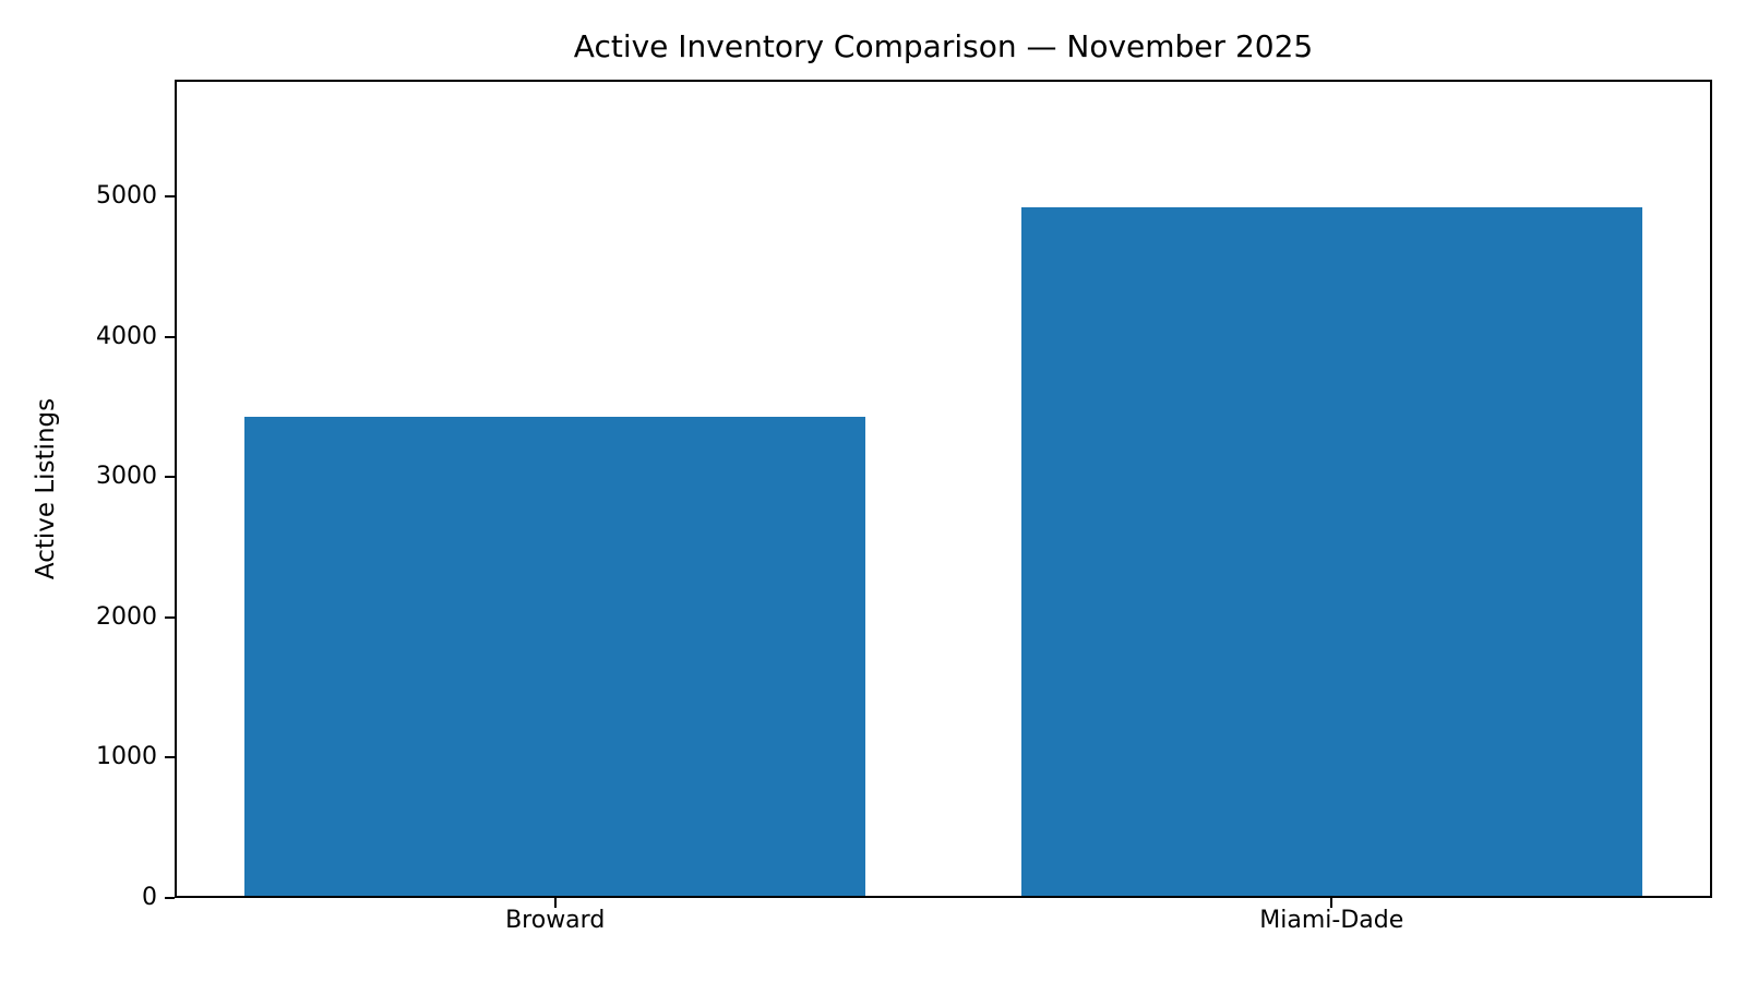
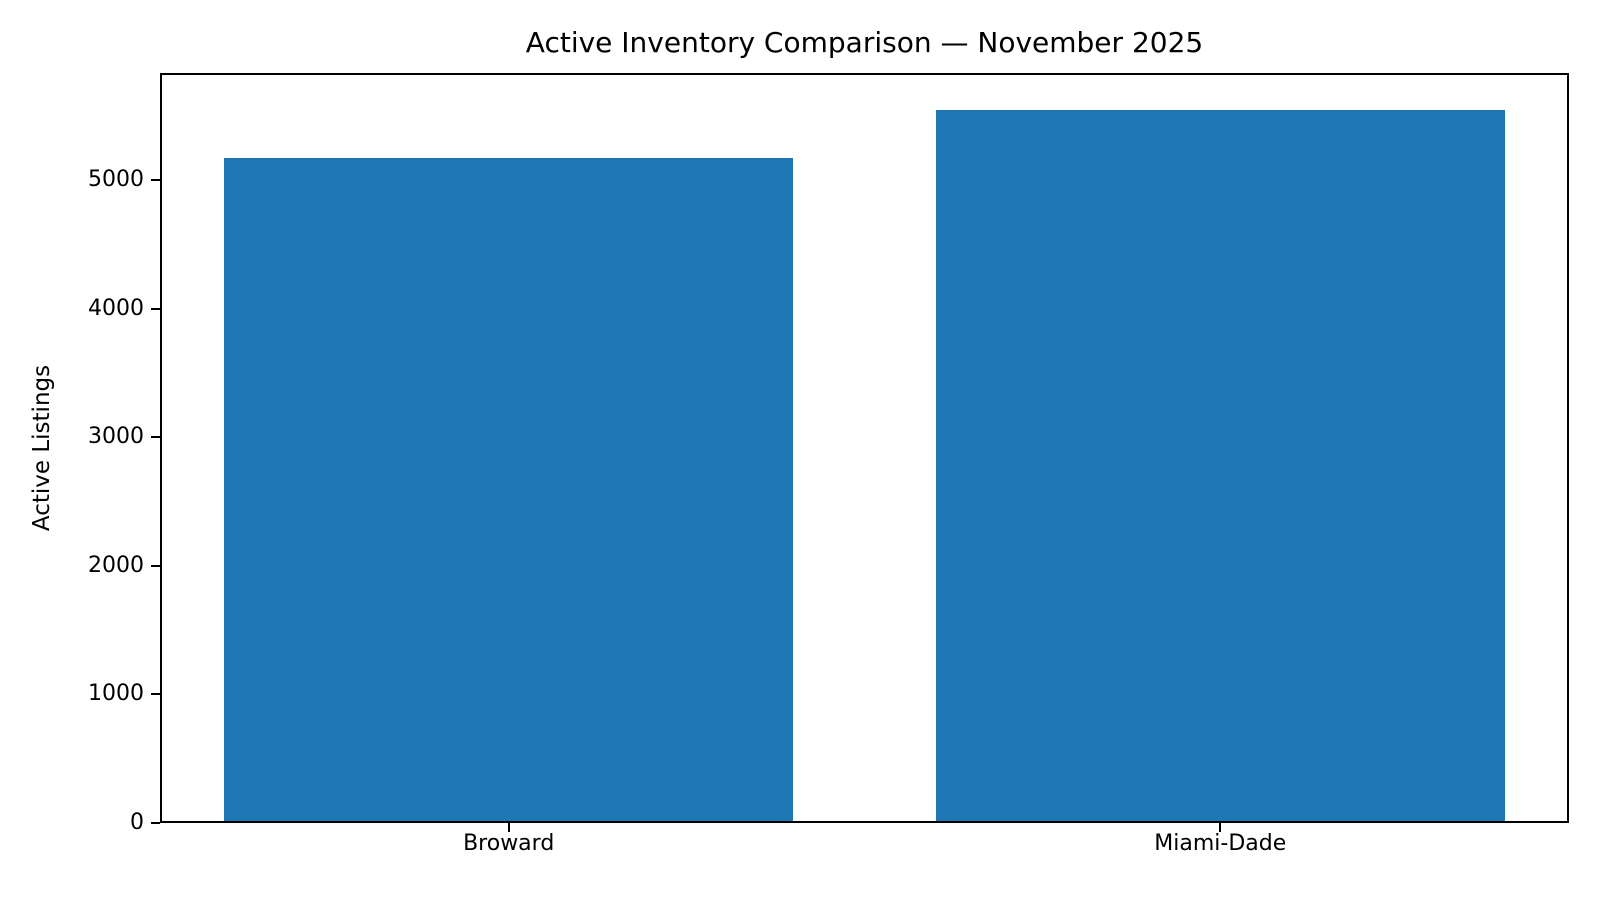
Broward: 3430 -> 5170
Miami-Dade: 4920 -> 5540
